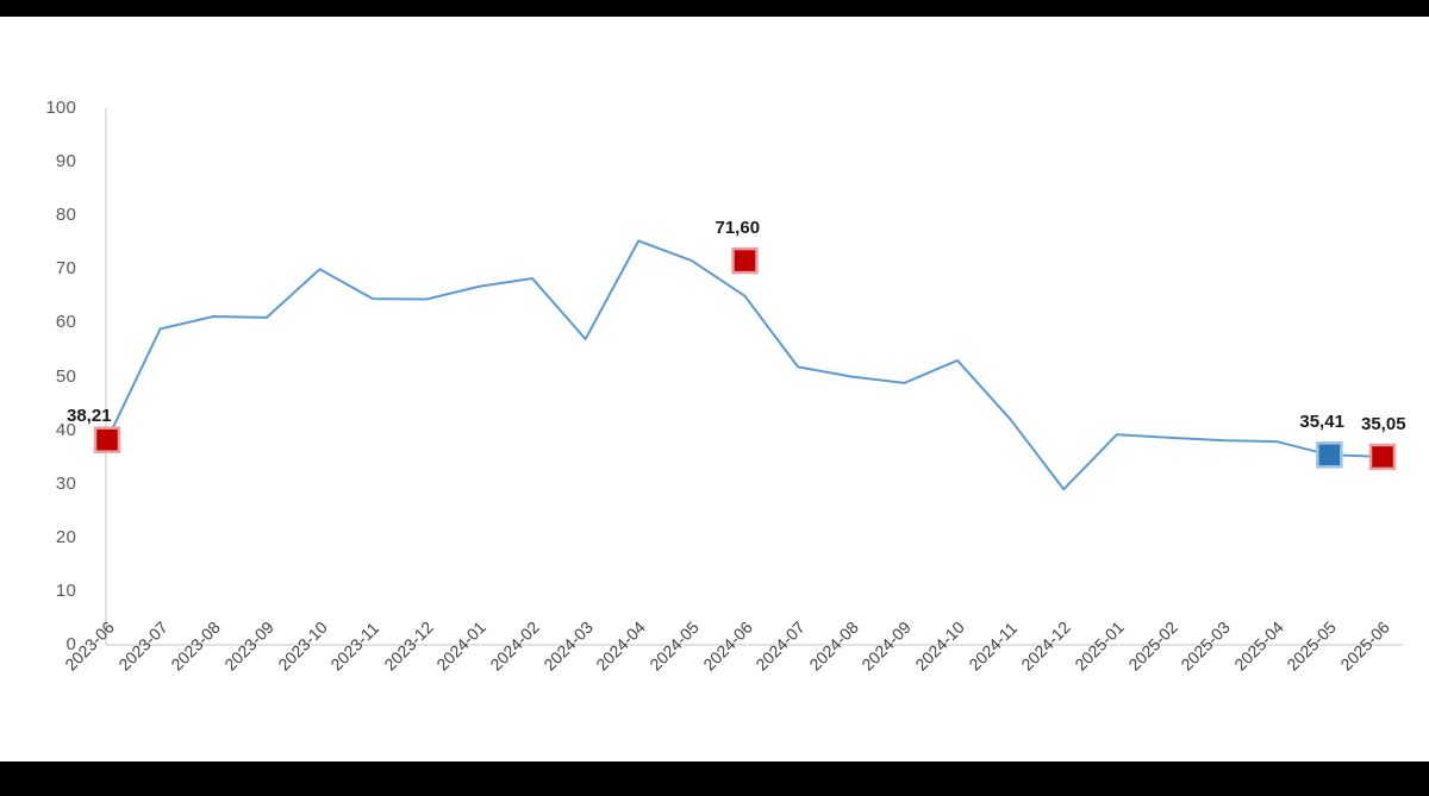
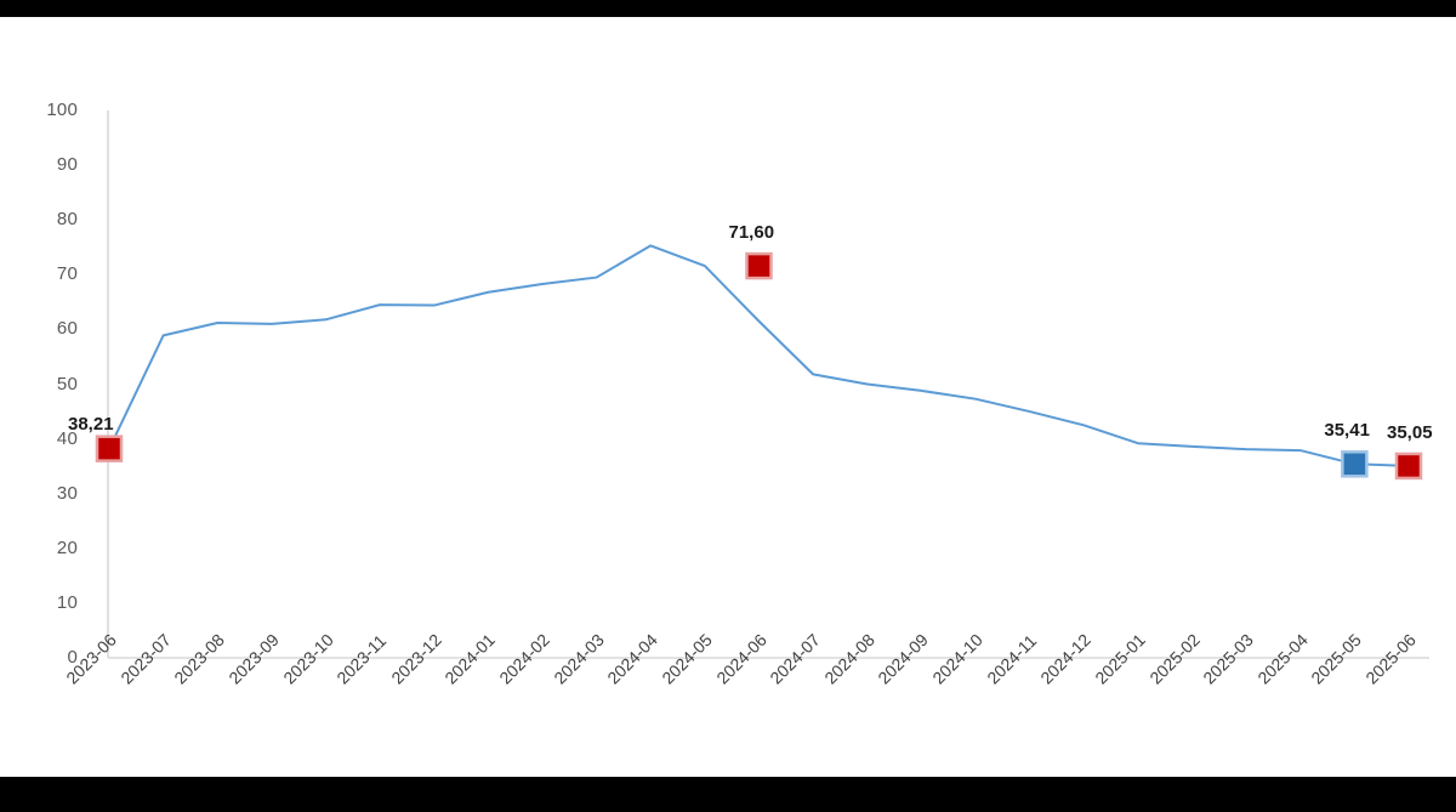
2023-10: 70 -> 62
2024-03: 57 -> 70
2024-06: 65 -> 62
2024-10: 53 -> 47
2024-11: 42 -> 45
2024-12: 29 -> 42
